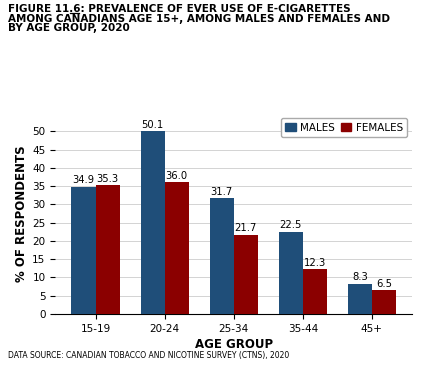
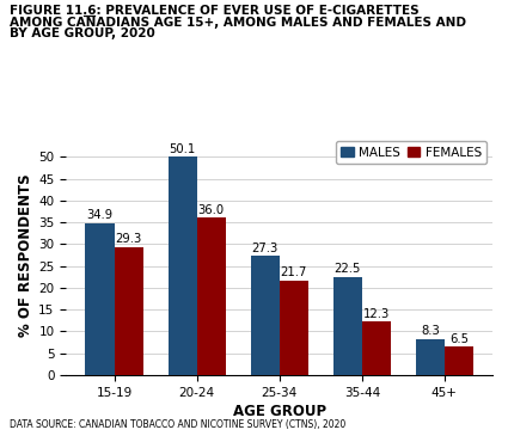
FEMALES/15-19: 35.3 -> 29.3
MALES/25-34: 31.7 -> 27.3
